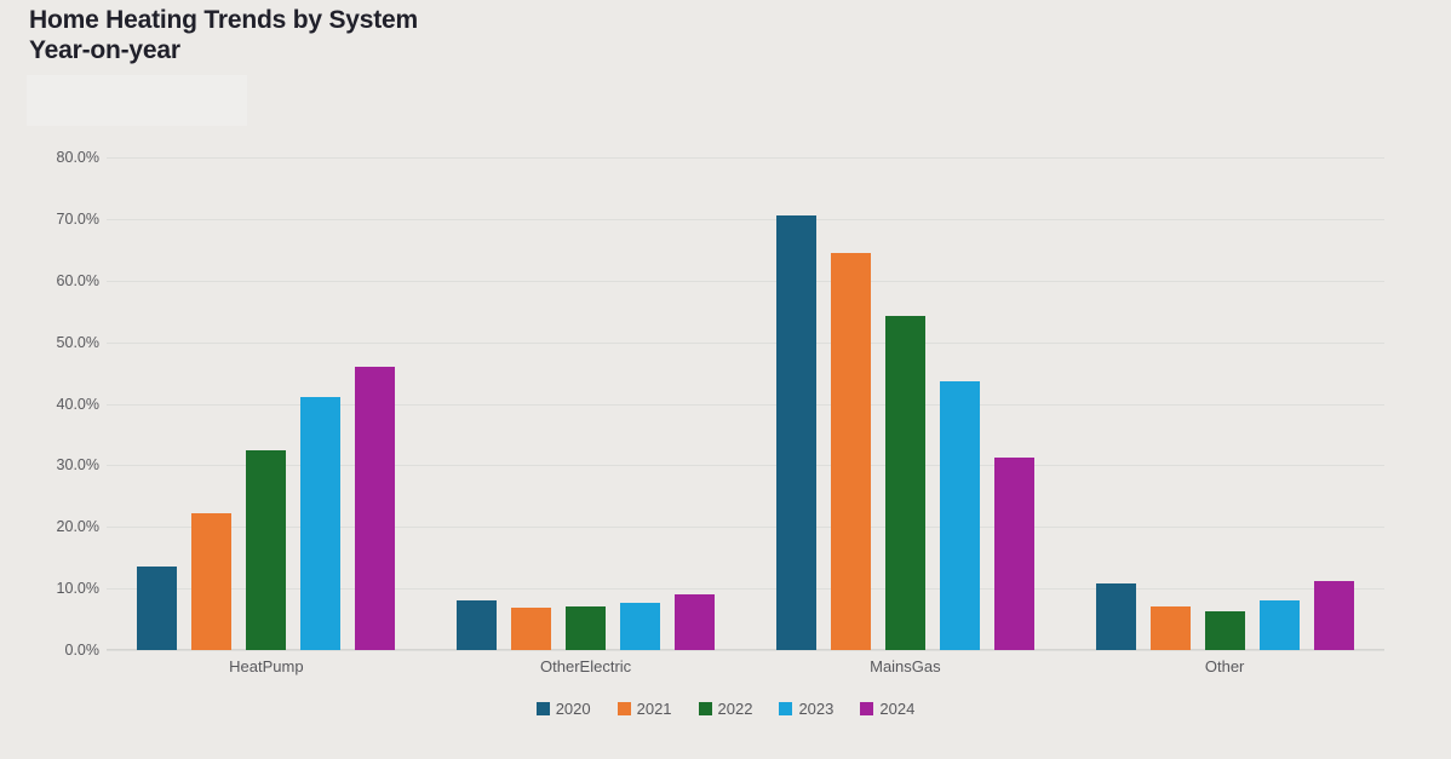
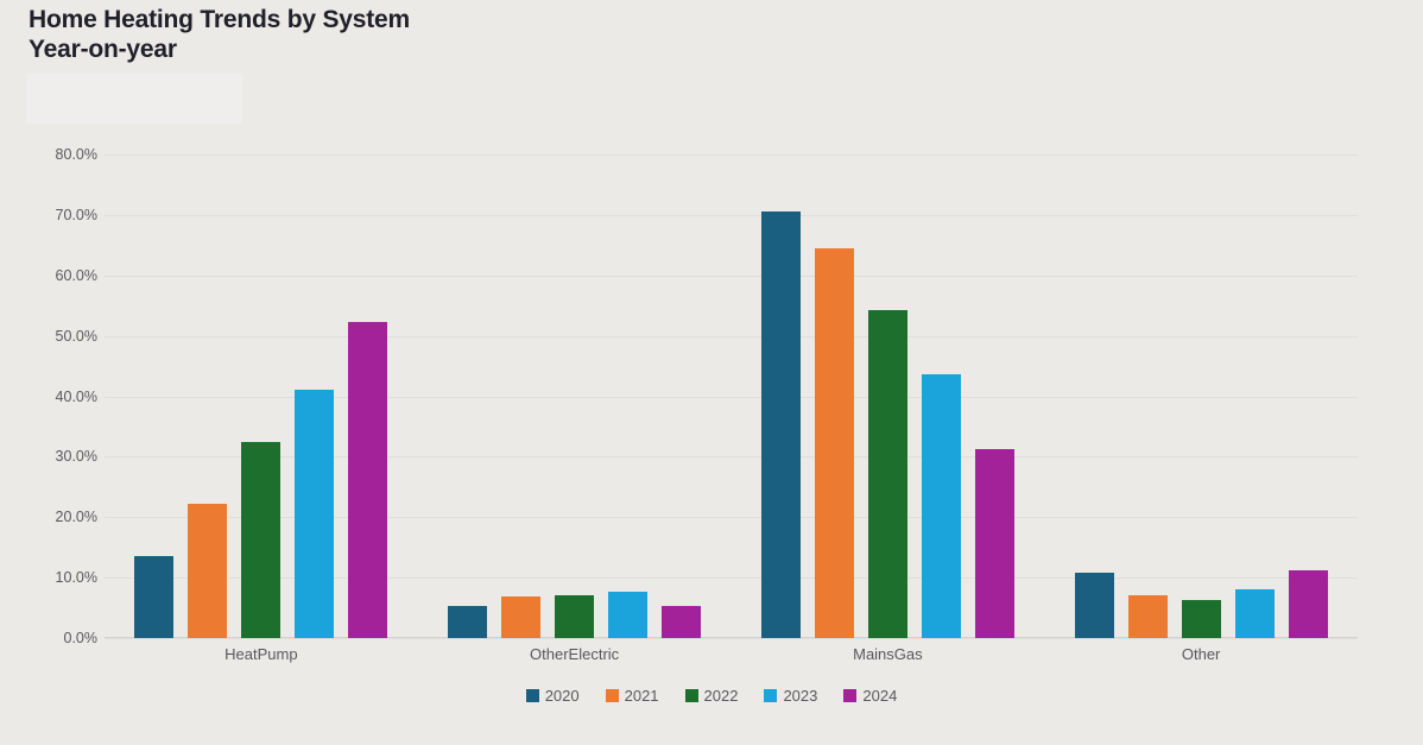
2024/HeatPump: 46% -> 52%
2020/OtherElectric: 8% -> 5%
2024/OtherElectric: 9% -> 5%
